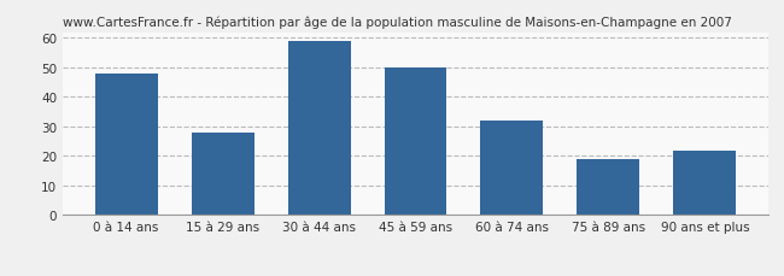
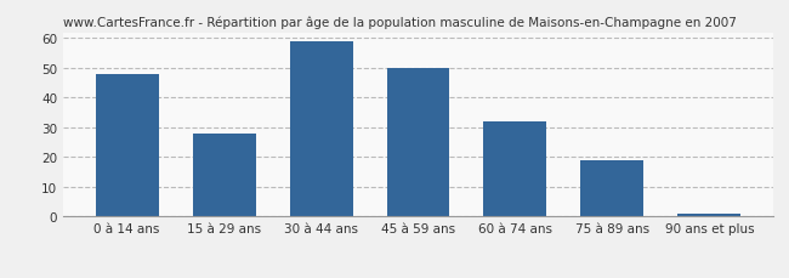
90 ans et plus: 22 -> 1
